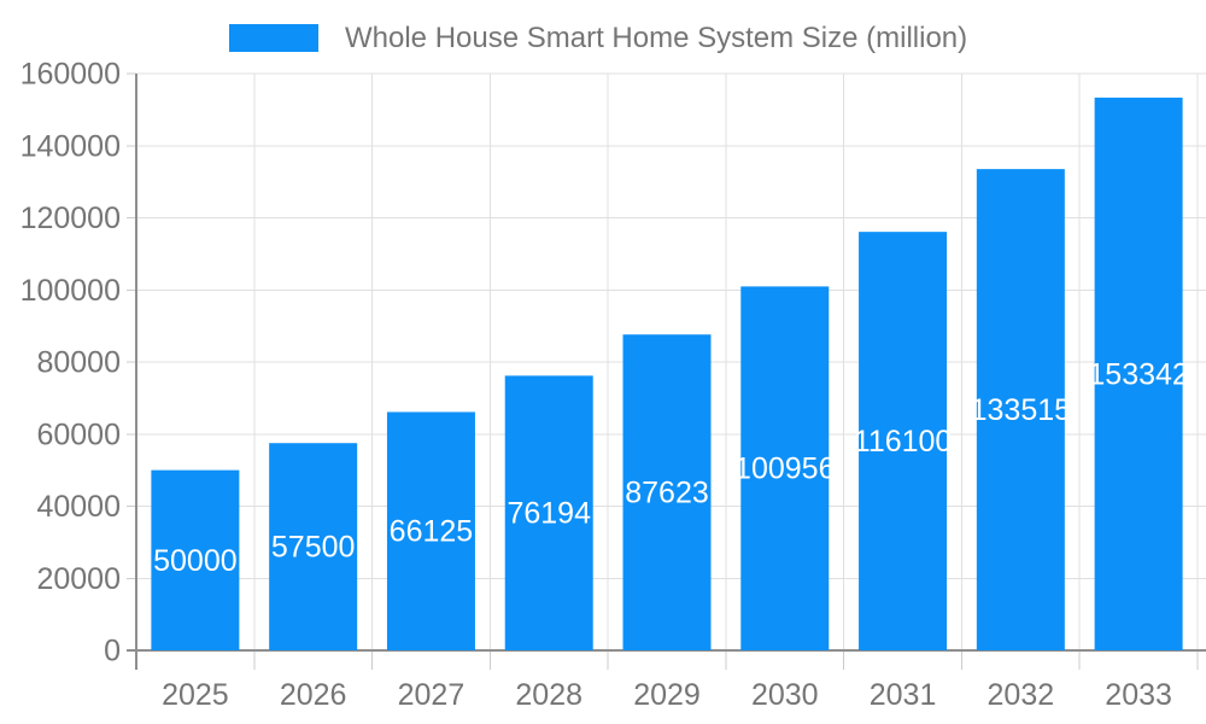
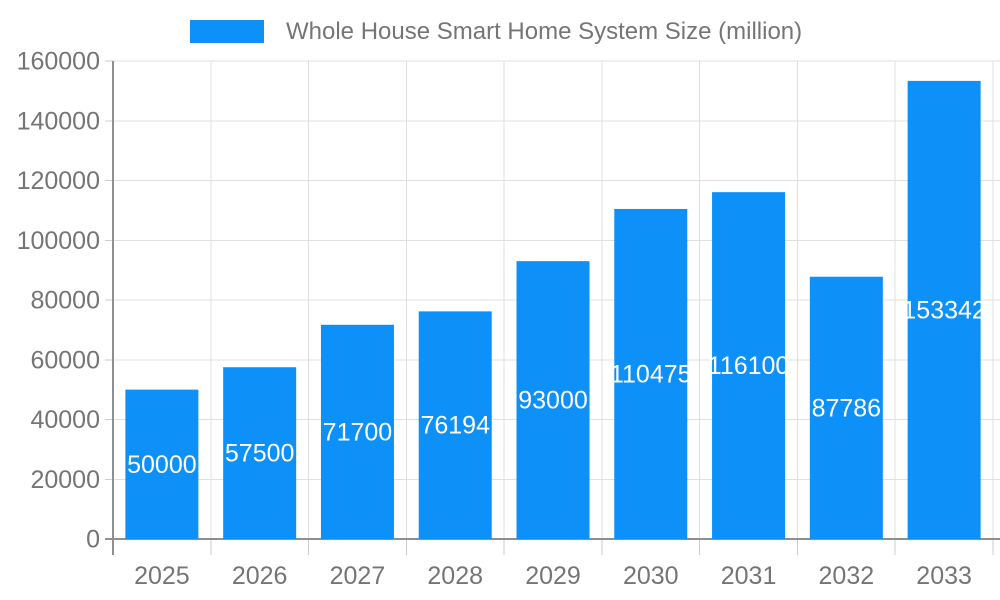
2027: 66125 -> 71700
2029: 87623 -> 93000
2030: 100956 -> 110475
2032: 133515 -> 87786
